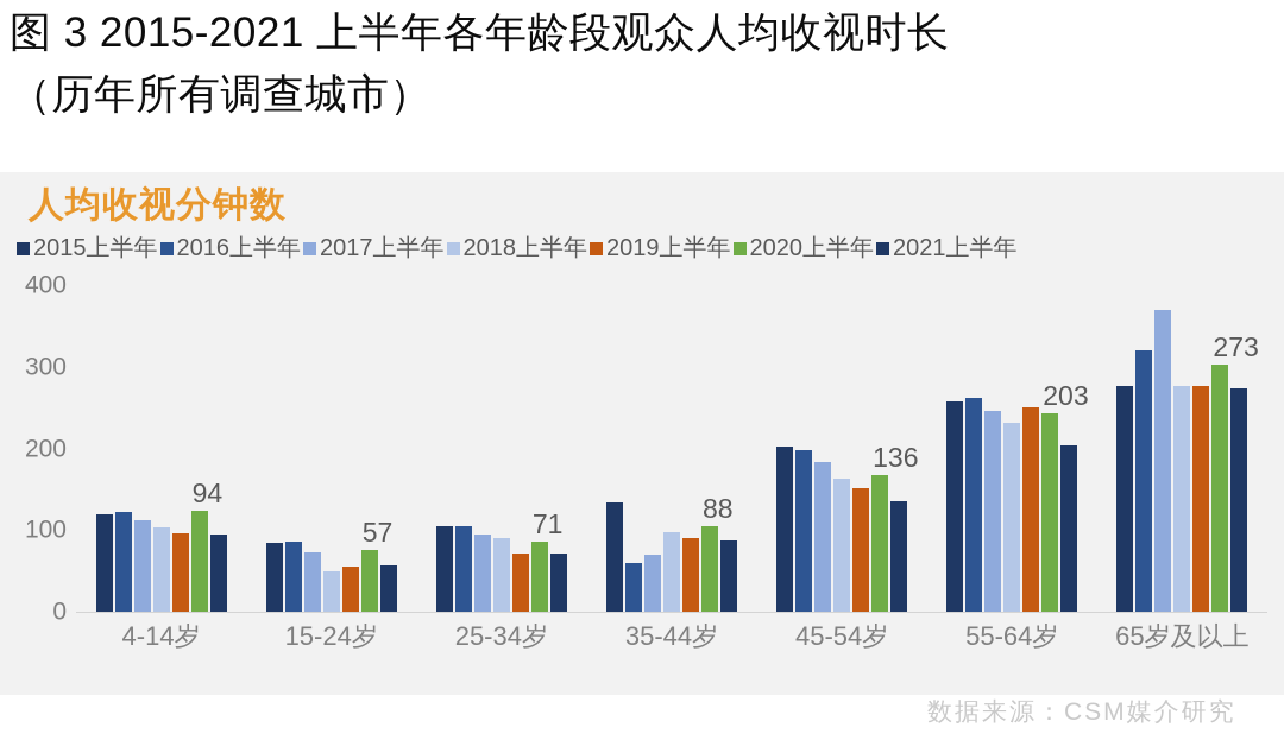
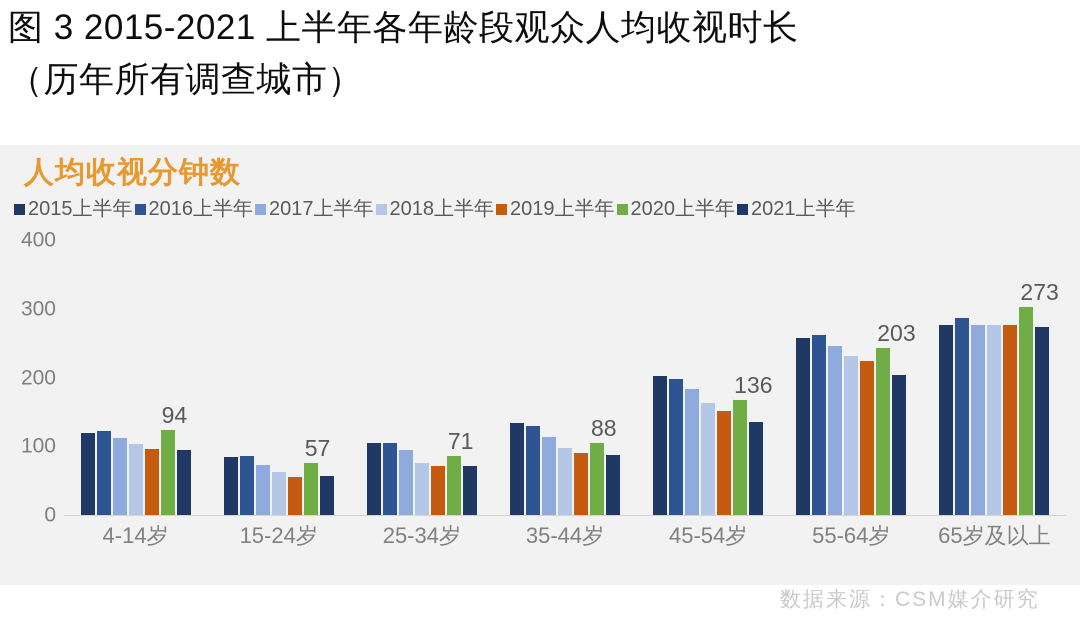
2018上半年/15-24岁: 50 -> 60
2018上半年/25-34岁: 90 -> 80
2016上半年/35-44岁: 60 -> 130
2017上半年/35-44岁: 70 -> 110
2019上半年/55-64岁: 250 -> 220
2016上半年/65岁及以上: 320 -> 290
2017上半年/65岁及以上: 370 -> 280
